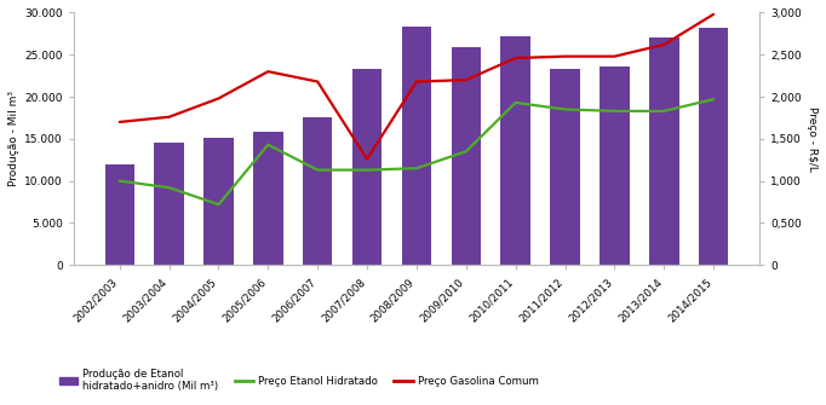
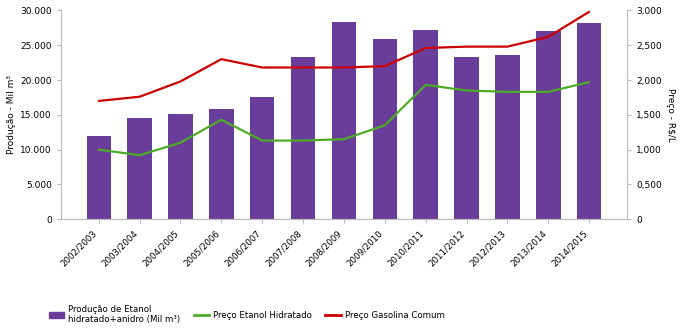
Preço Etanol Hidratado/2004/2005: 0,72 -> 1,10
Preço Gasolina Comum/2007/2008: 1,26 -> 2,18
